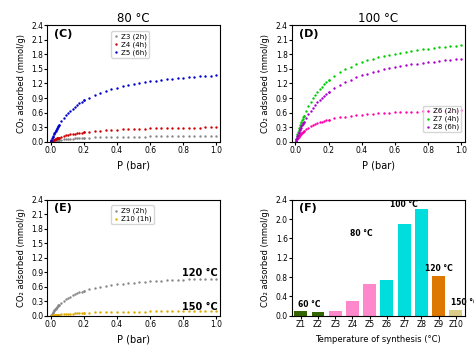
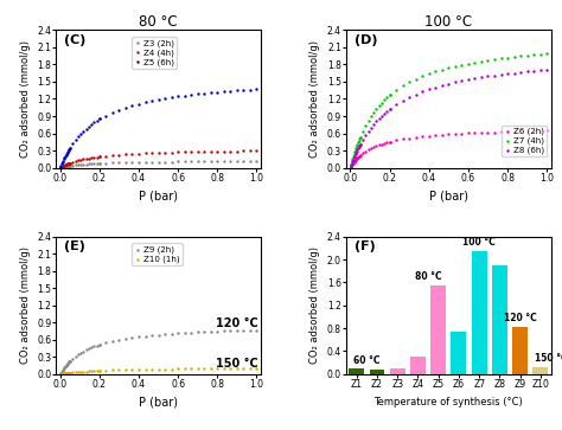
Z5: 0.65 -> 1.55
Z7: 1.90 -> 2.15
Z8: 2.20 -> 1.90
